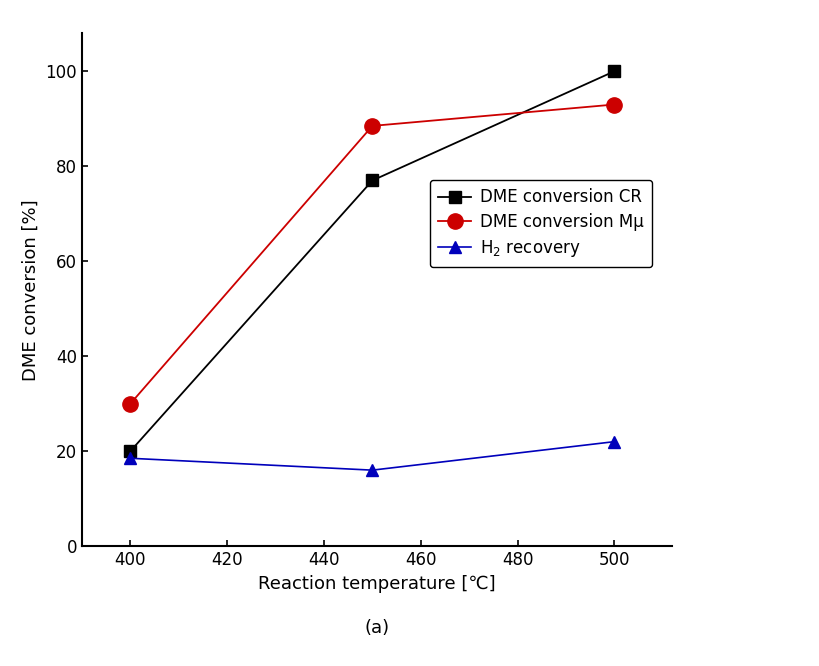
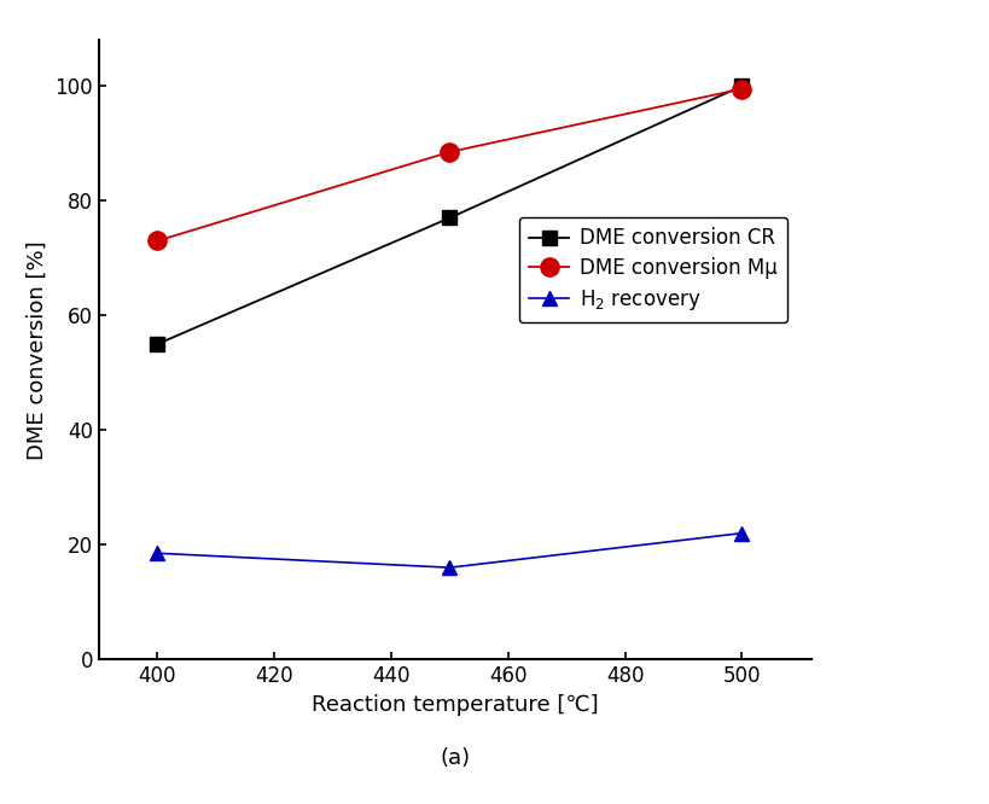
DME conversion CR/400: 20 -> 55
DME conversion Mμ/400: 30.0 -> 73.0
DME conversion Mμ/500: 93.0 -> 99.5
